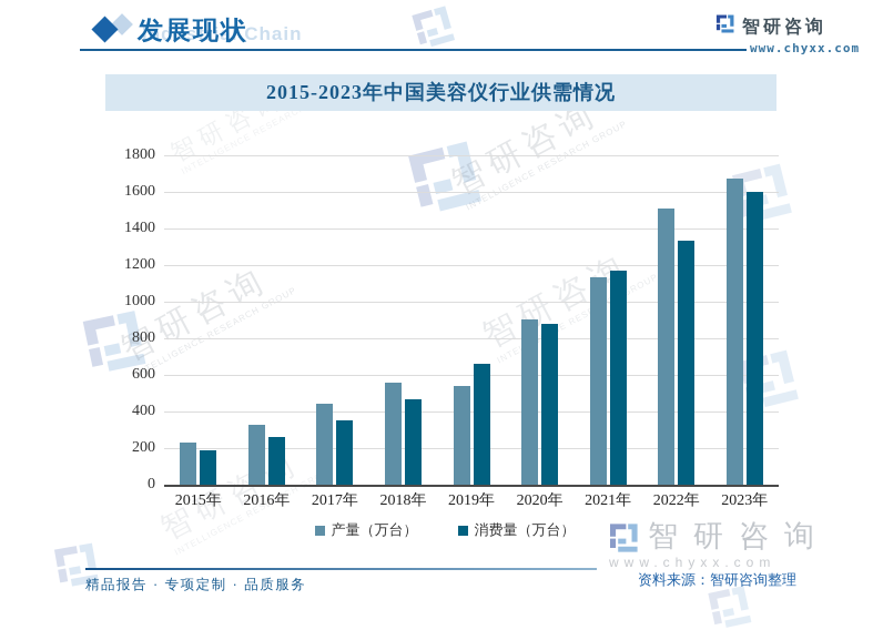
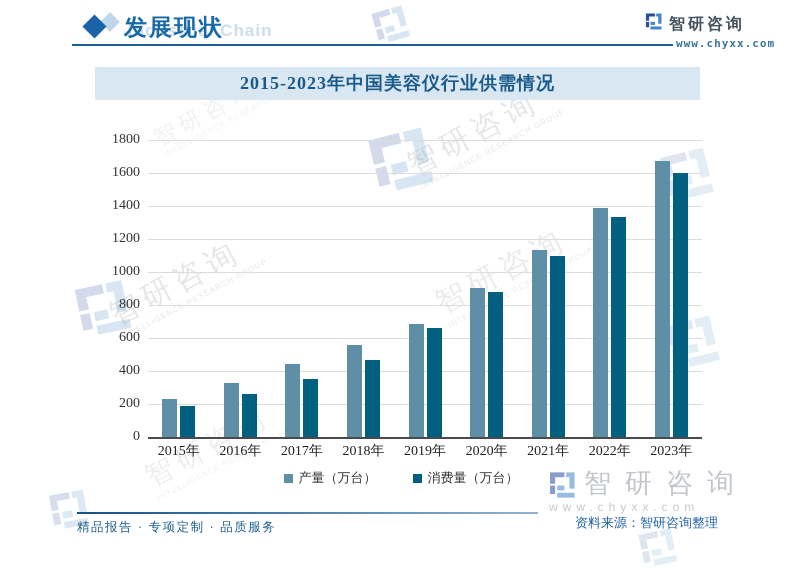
产量（万台）/2019年: 540 -> 690
消费量（万台）/2021年: 1170 -> 1100
产量（万台）/2022年: 1510 -> 1390
